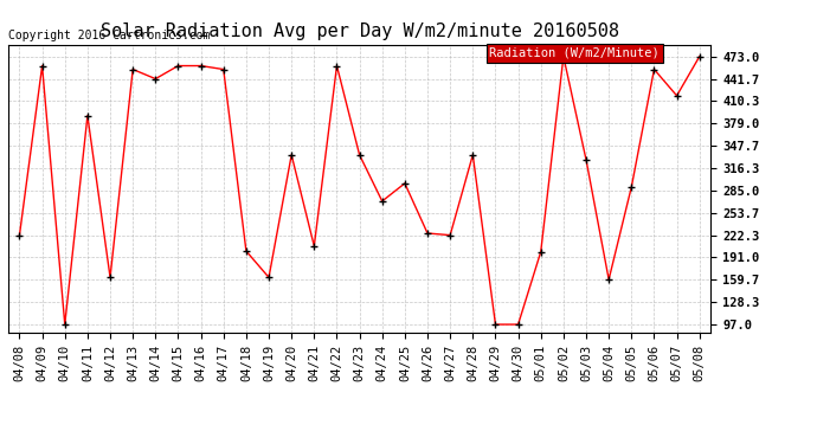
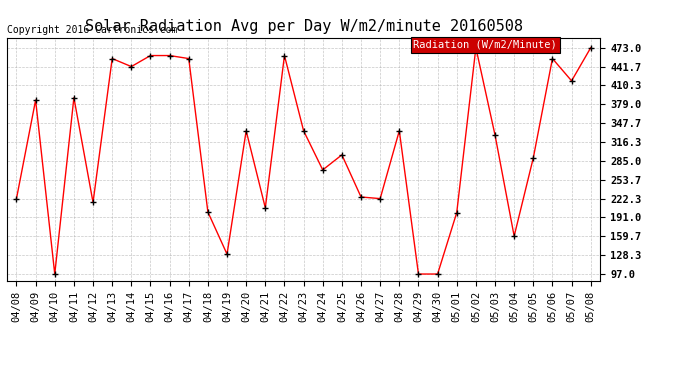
04/09: 460 -> 386
04/12: 163 -> 216
04/19: 163 -> 130
